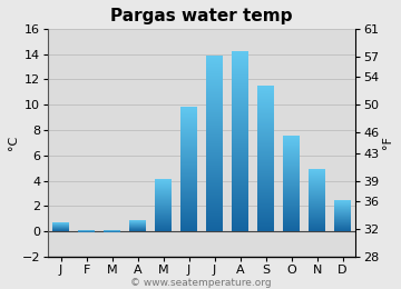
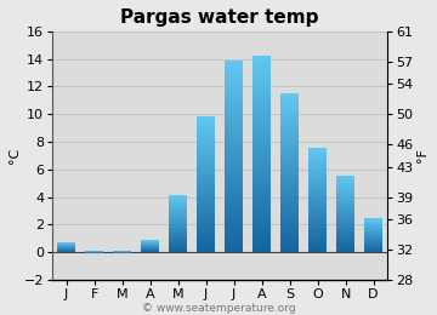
N: 4.9 -> 5.5
